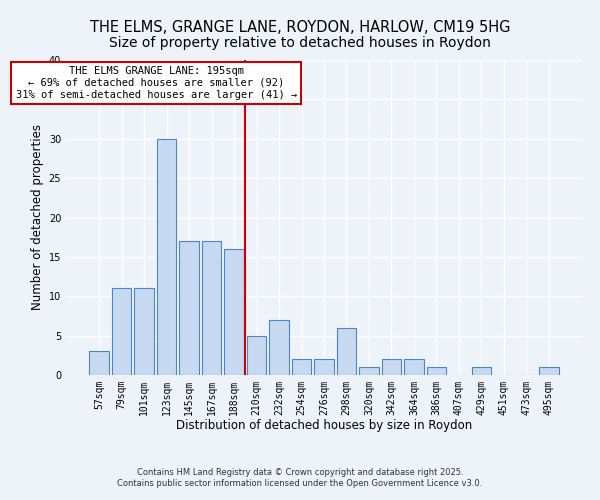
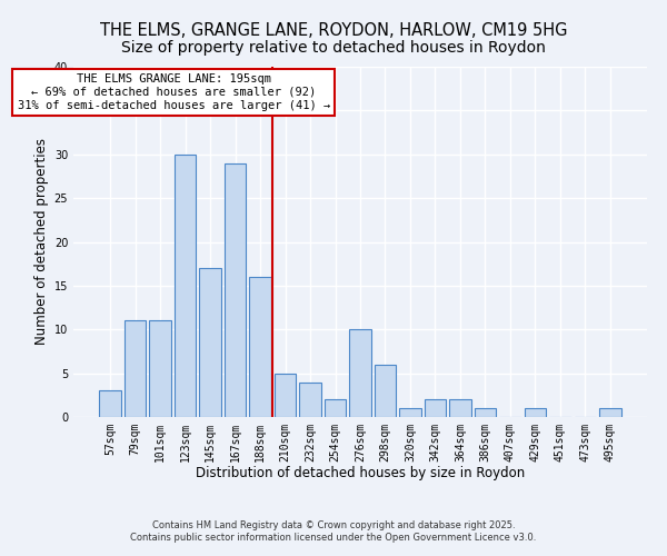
167sqm: 17 -> 29
232sqm: 7 -> 4
276sqm: 2 -> 10
